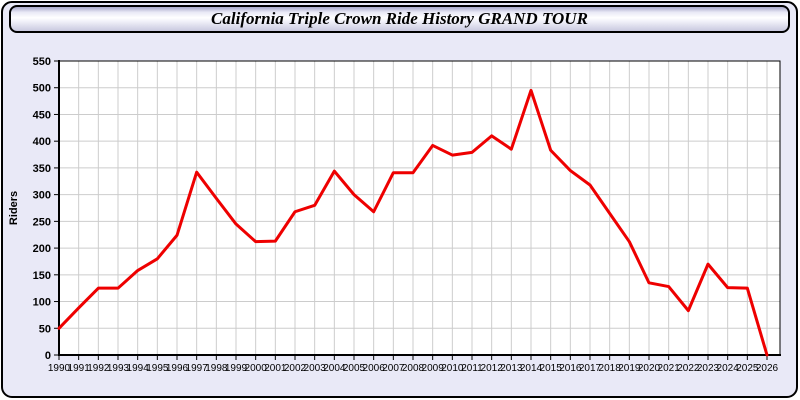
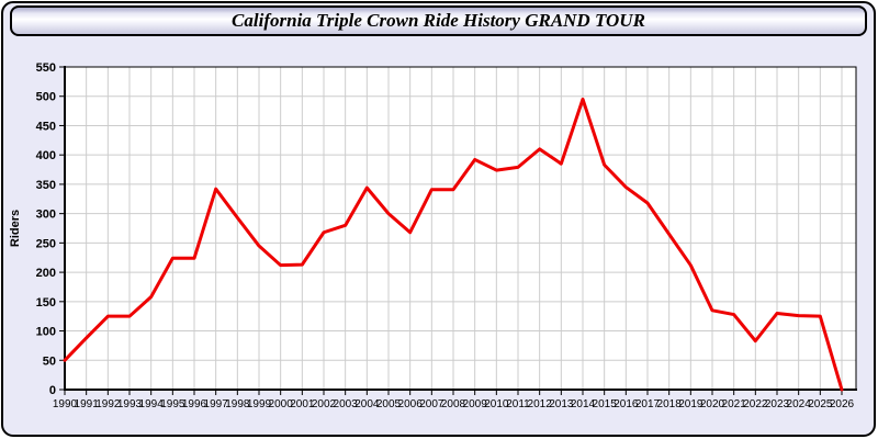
1995: 180 -> 220
2023: 170 -> 130
